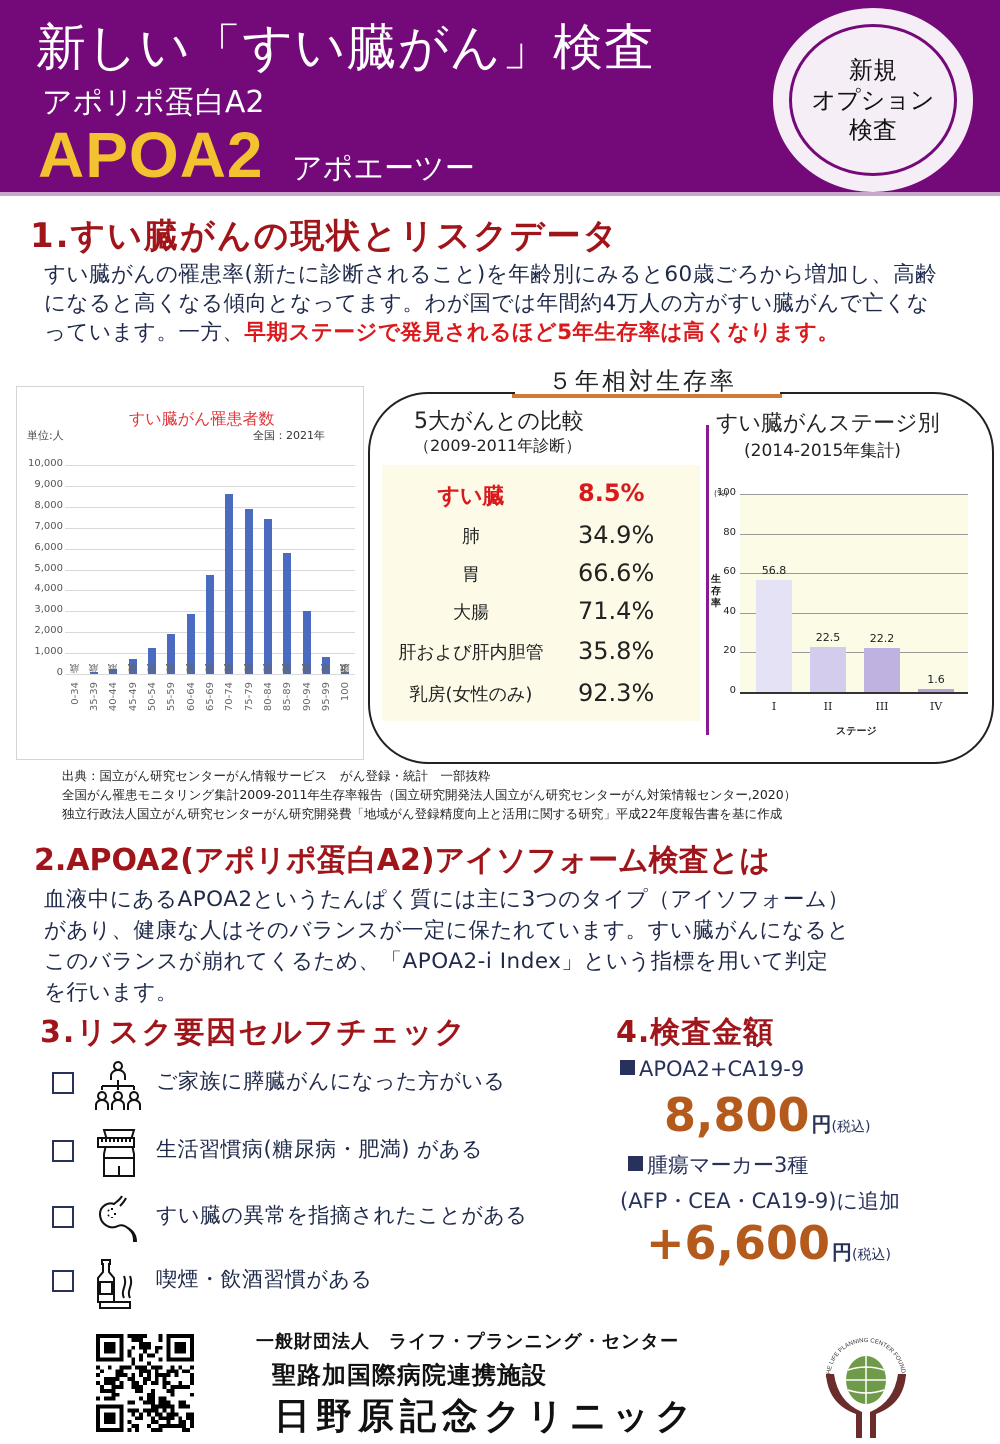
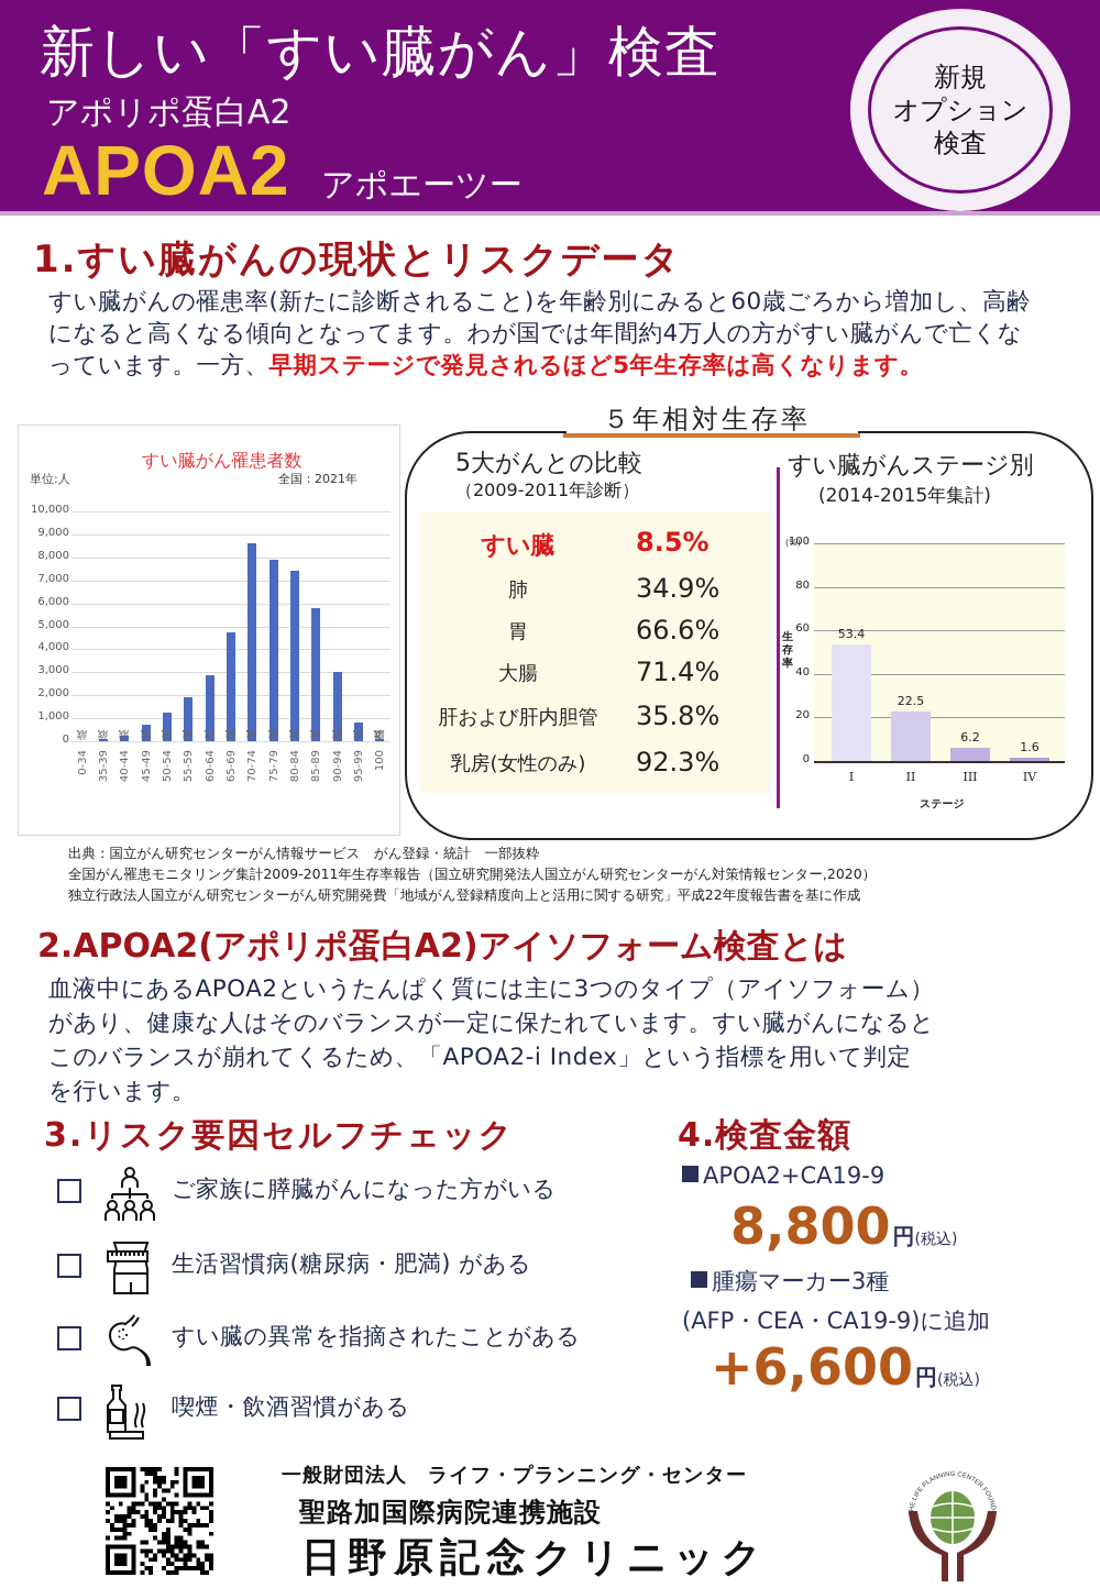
すい臓がんステージ別 (2014-2015年集計)/I: 56.8 -> 53.4
すい臓がんステージ別 (2014-2015年集計)/III: 22.2 -> 6.2
